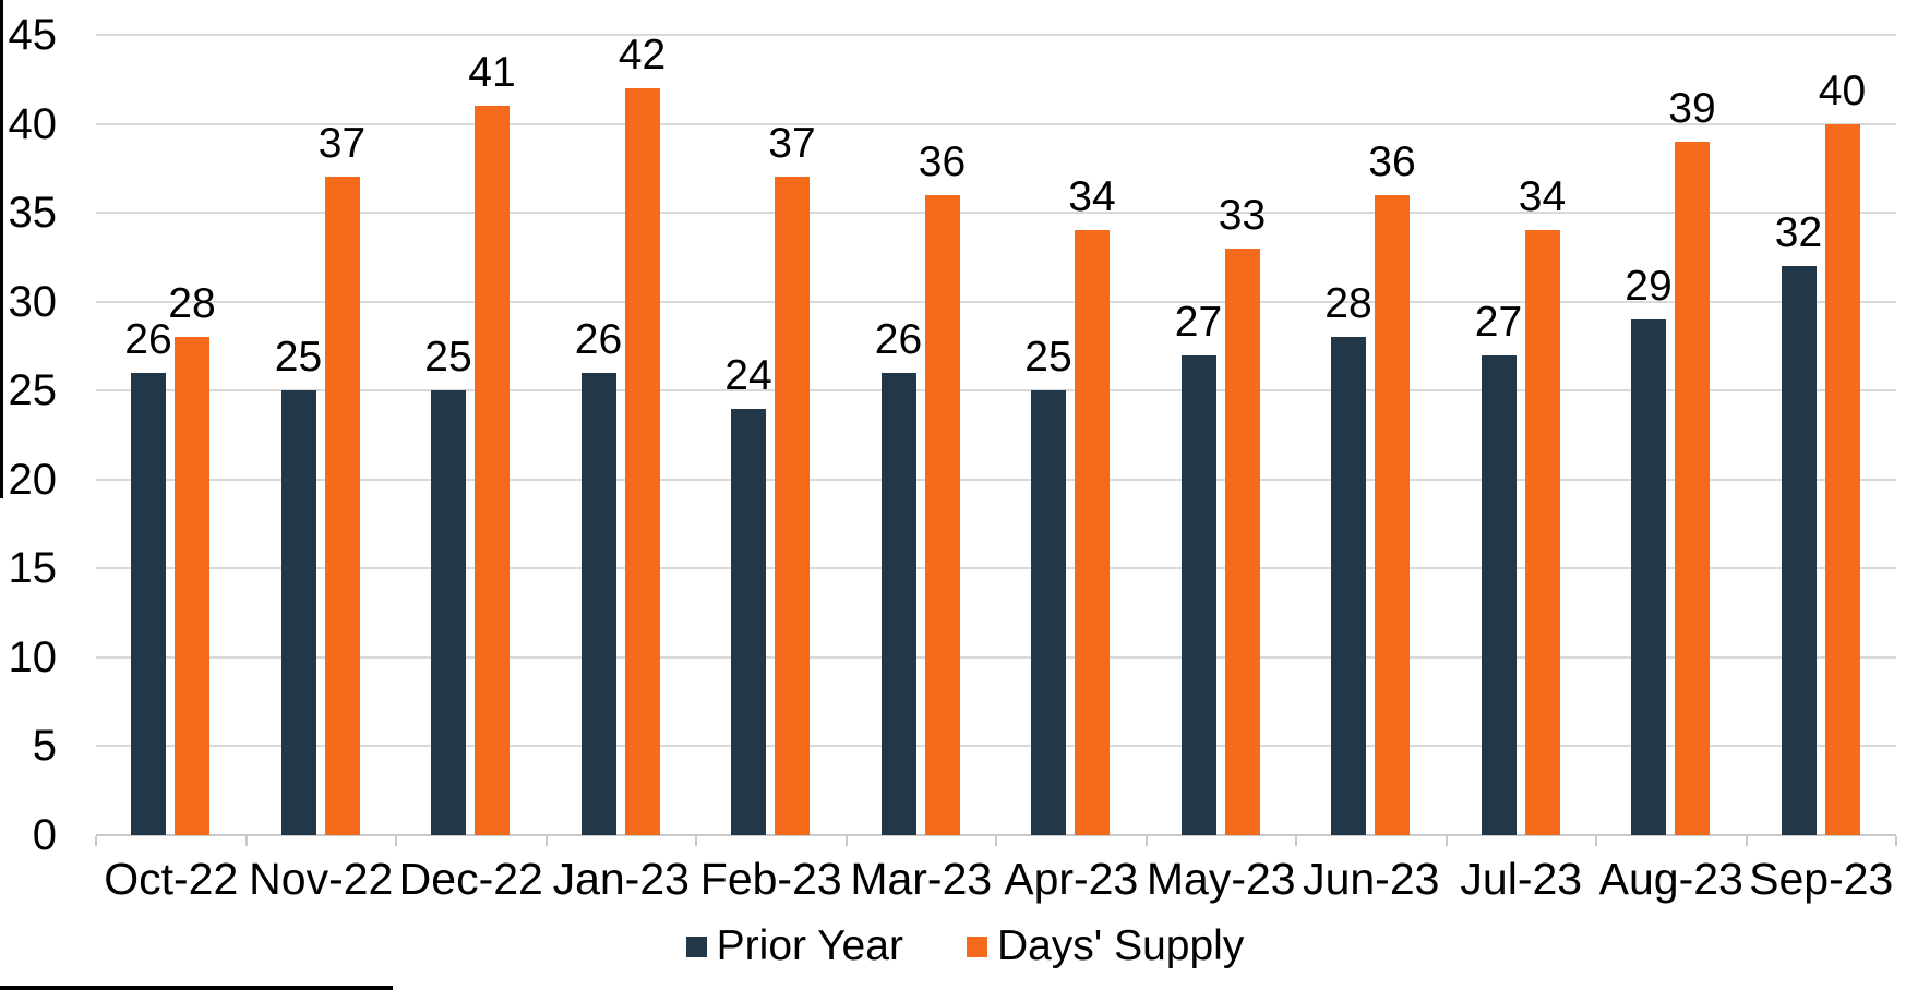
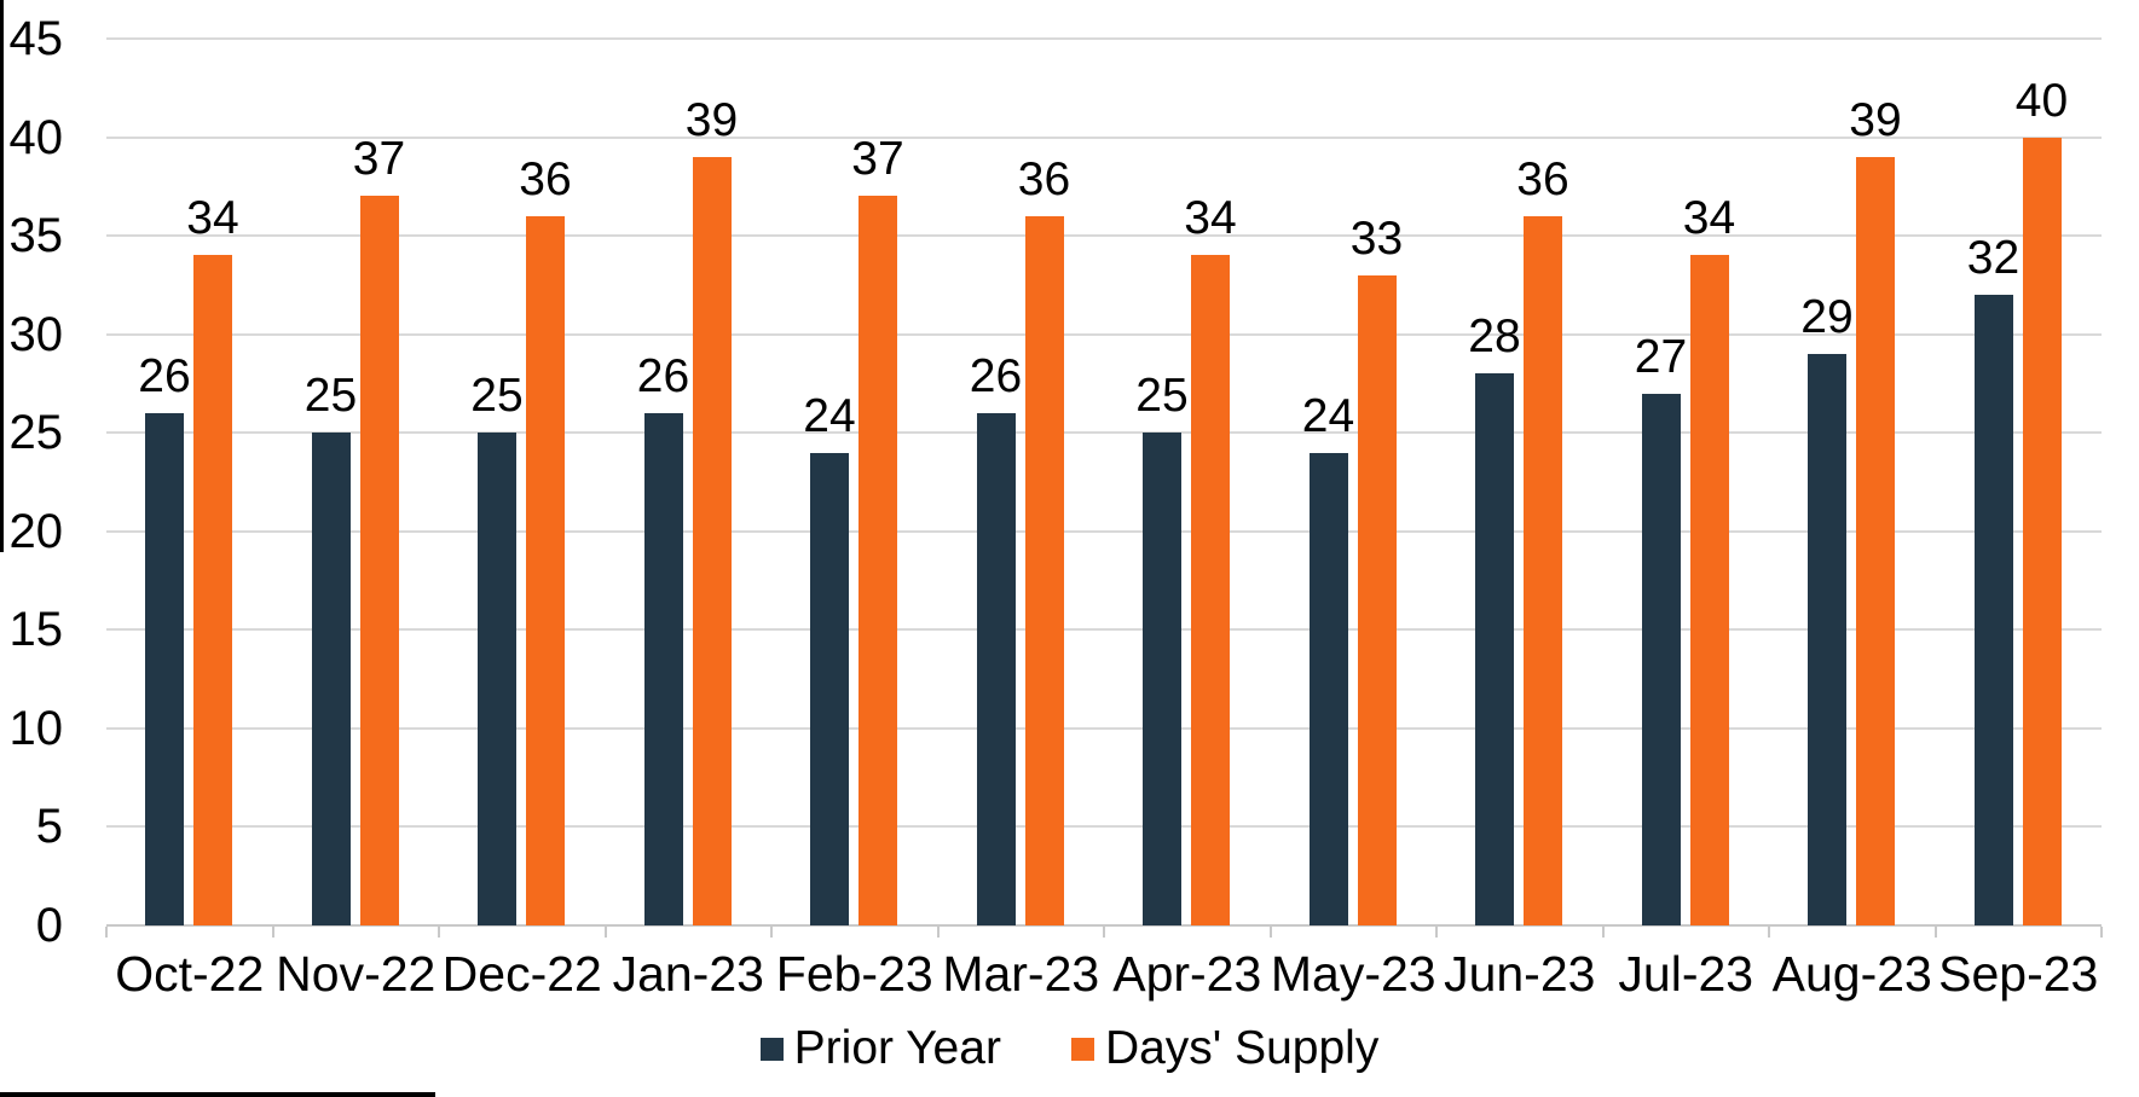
Days' Supply/Oct-22: 28 -> 34
Days' Supply/Dec-22: 41 -> 36
Days' Supply/Jan-23: 42 -> 39
Prior Year/May-23: 27 -> 24
